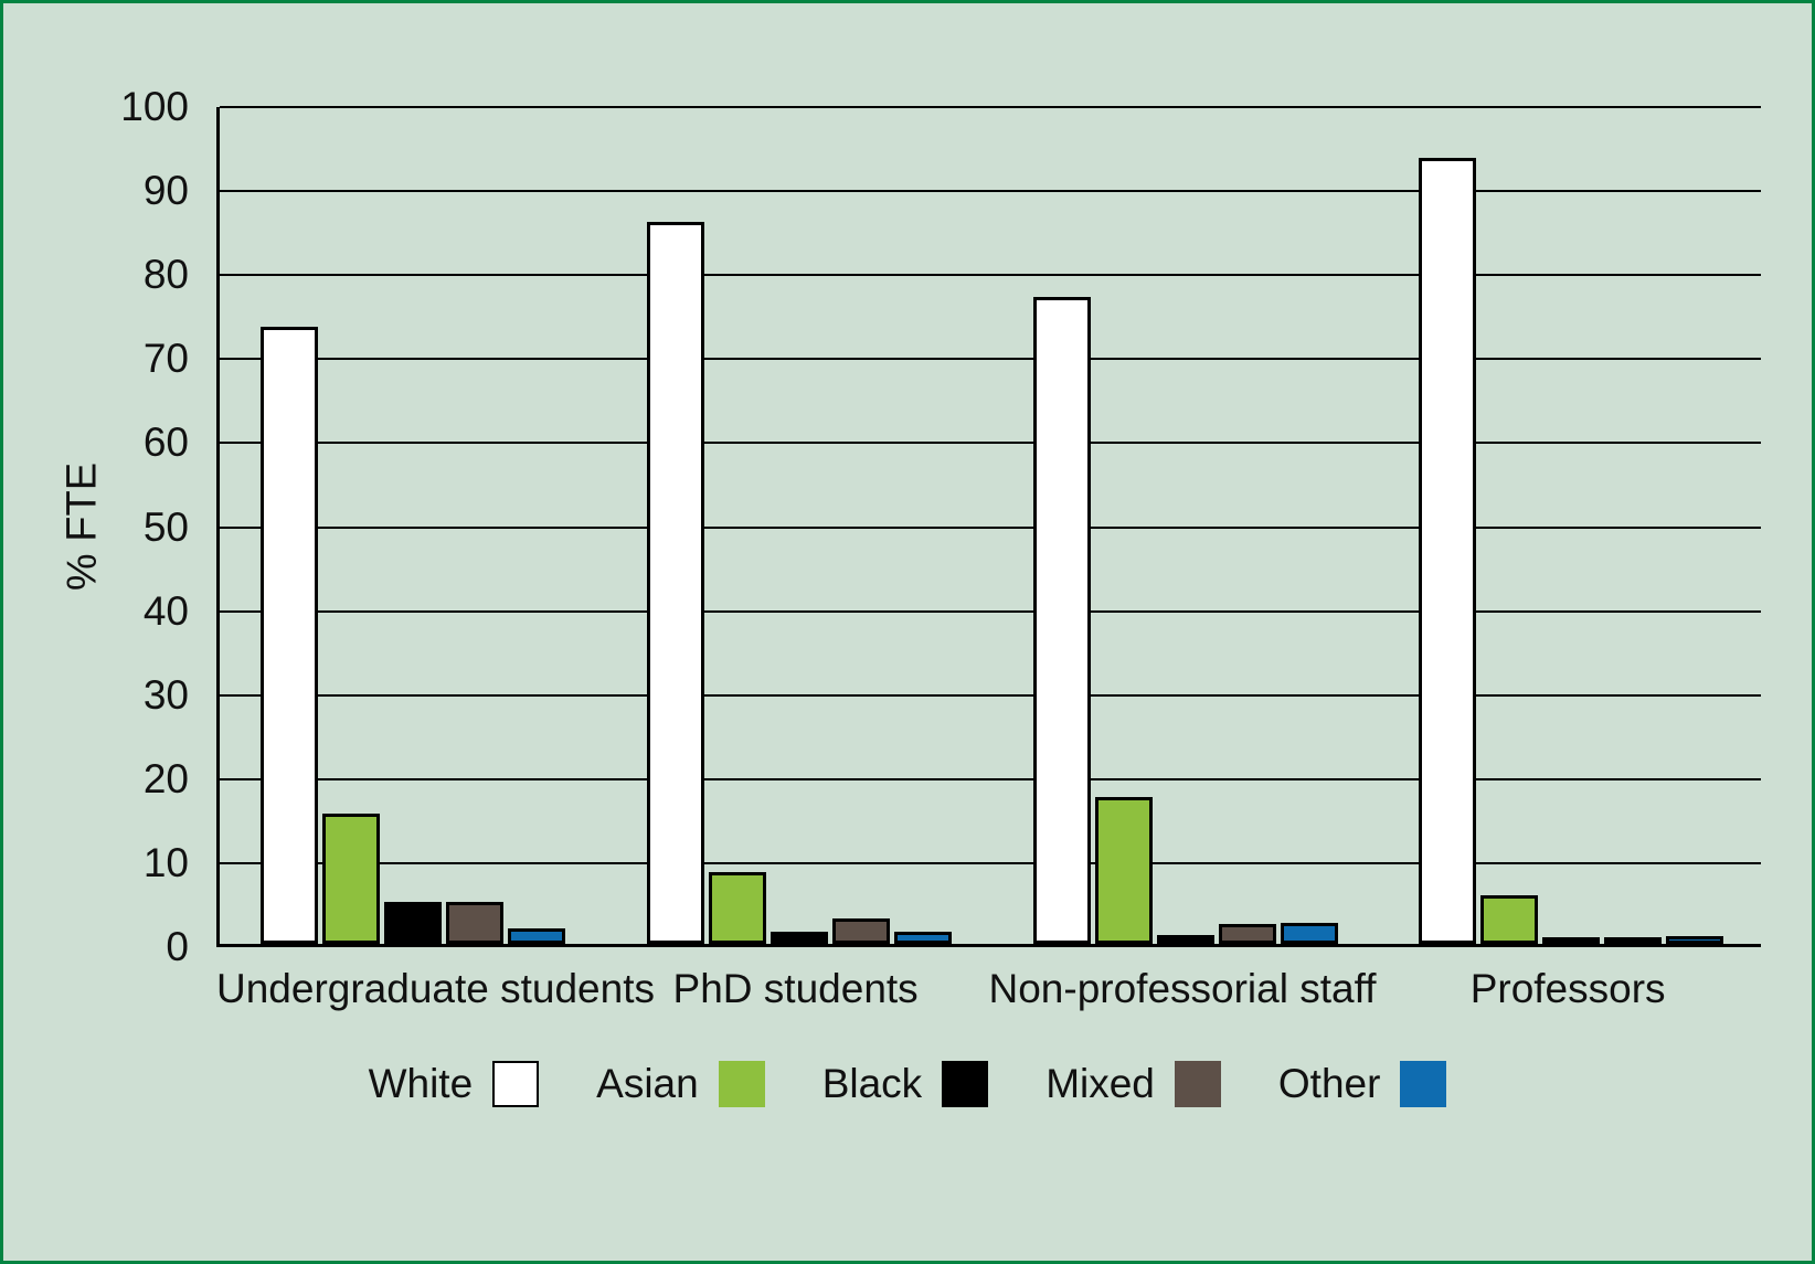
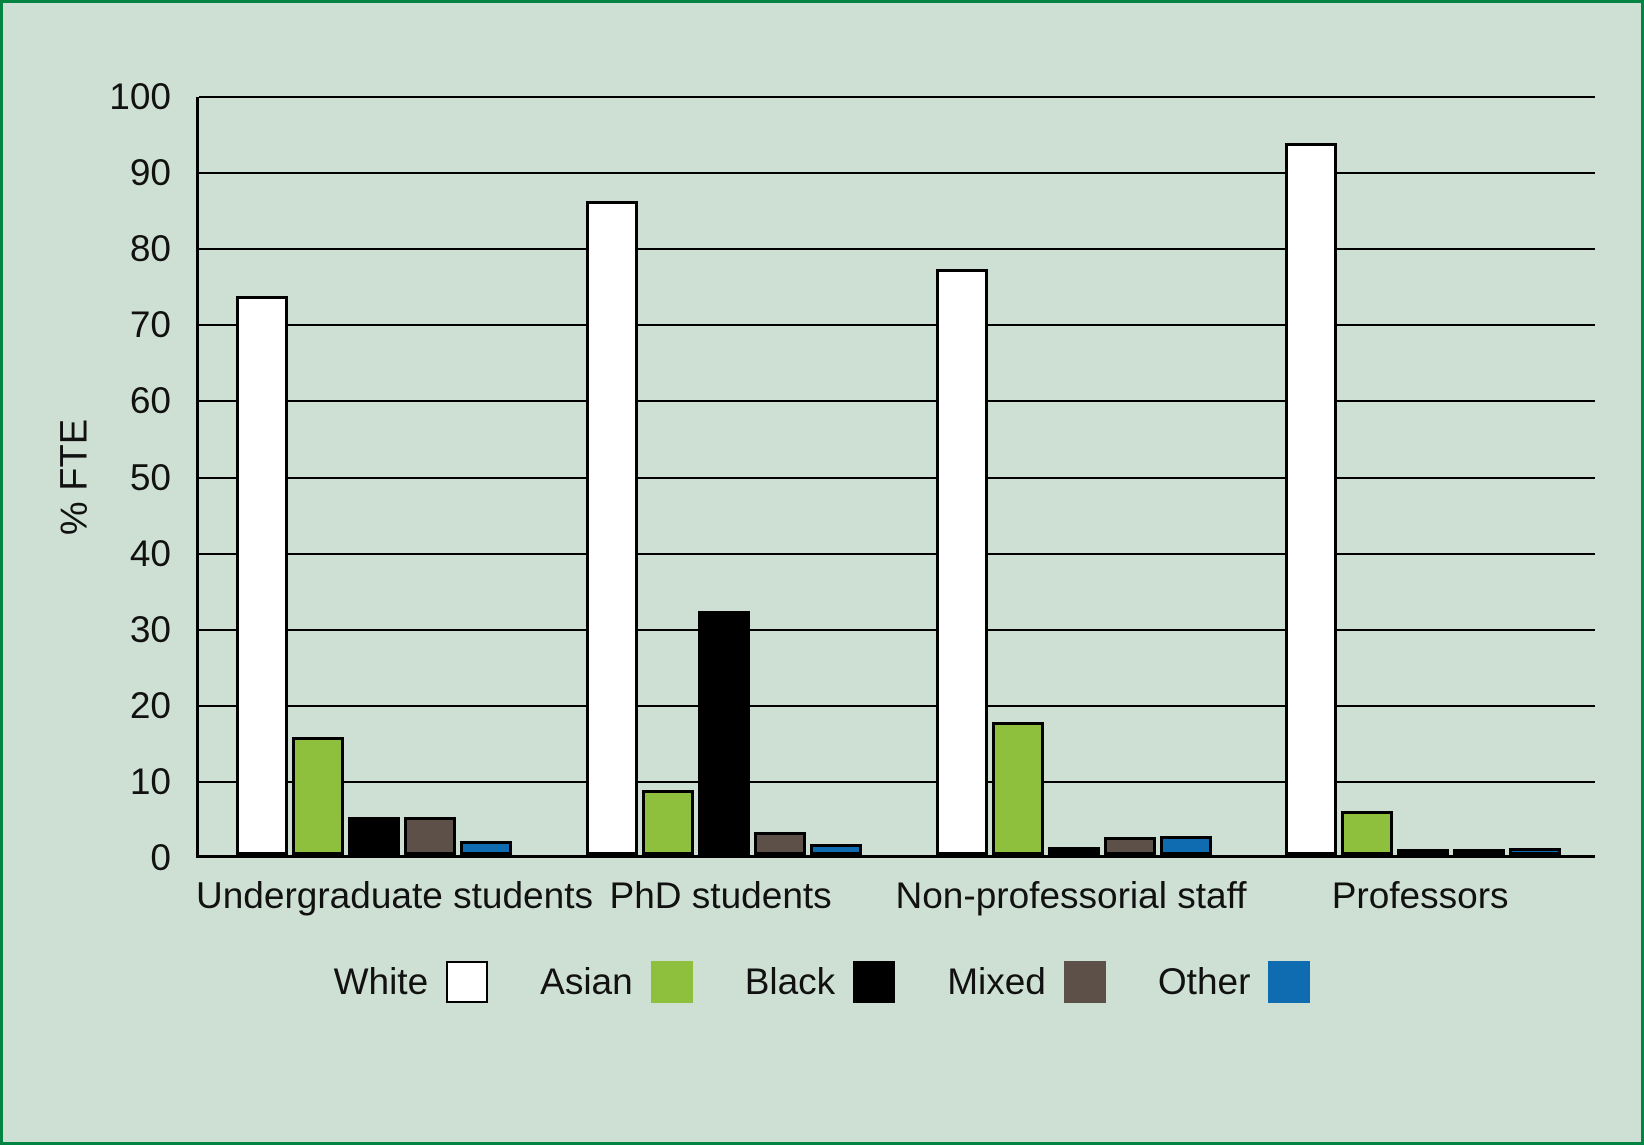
Black/PhD students: 2 -> 32
